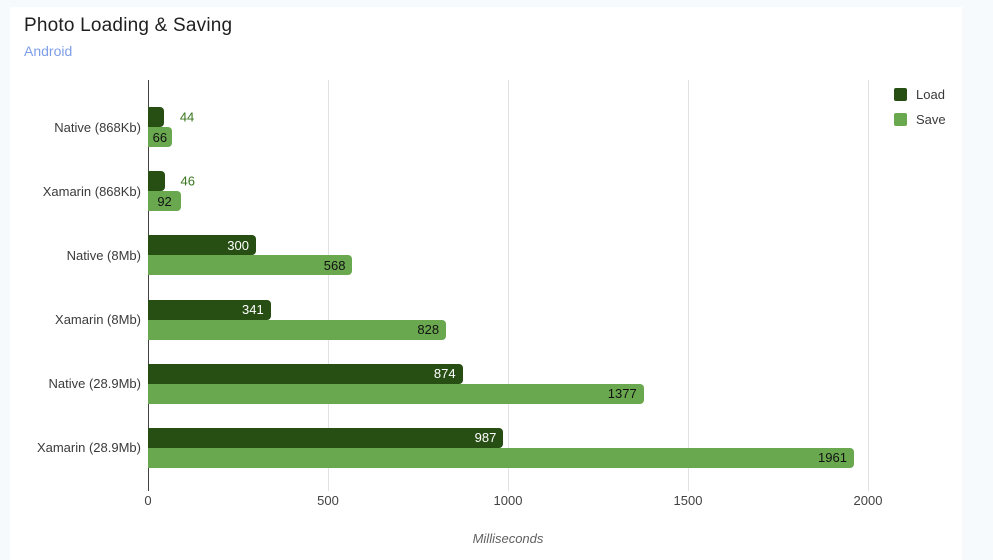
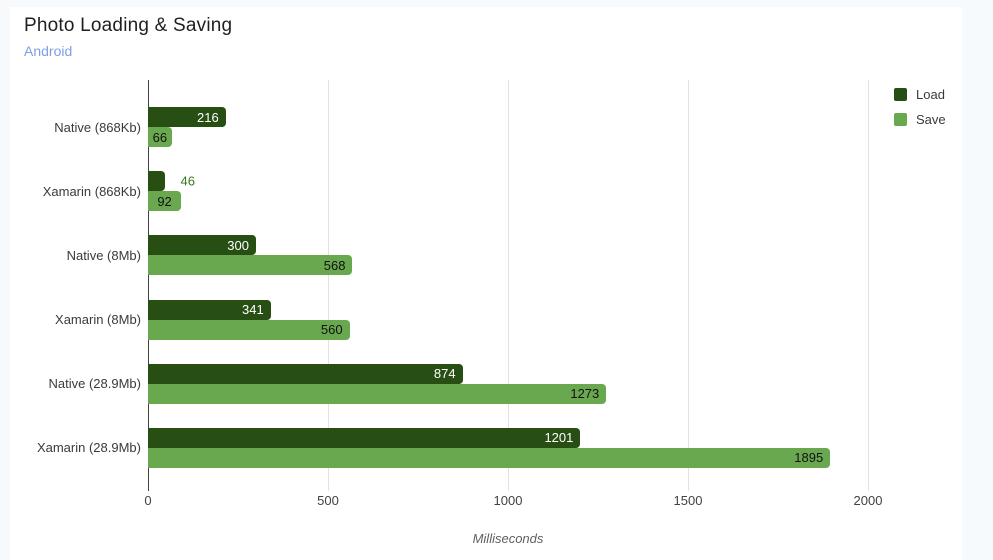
Load/Native (868Kb): 44 -> 216
Save/Xamarin (8Mb): 828 -> 560
Save/Native (28.9Mb): 1377 -> 1273
Load/Xamarin (28.9Mb): 987 -> 1201
Save/Xamarin (28.9Mb): 1961 -> 1895
